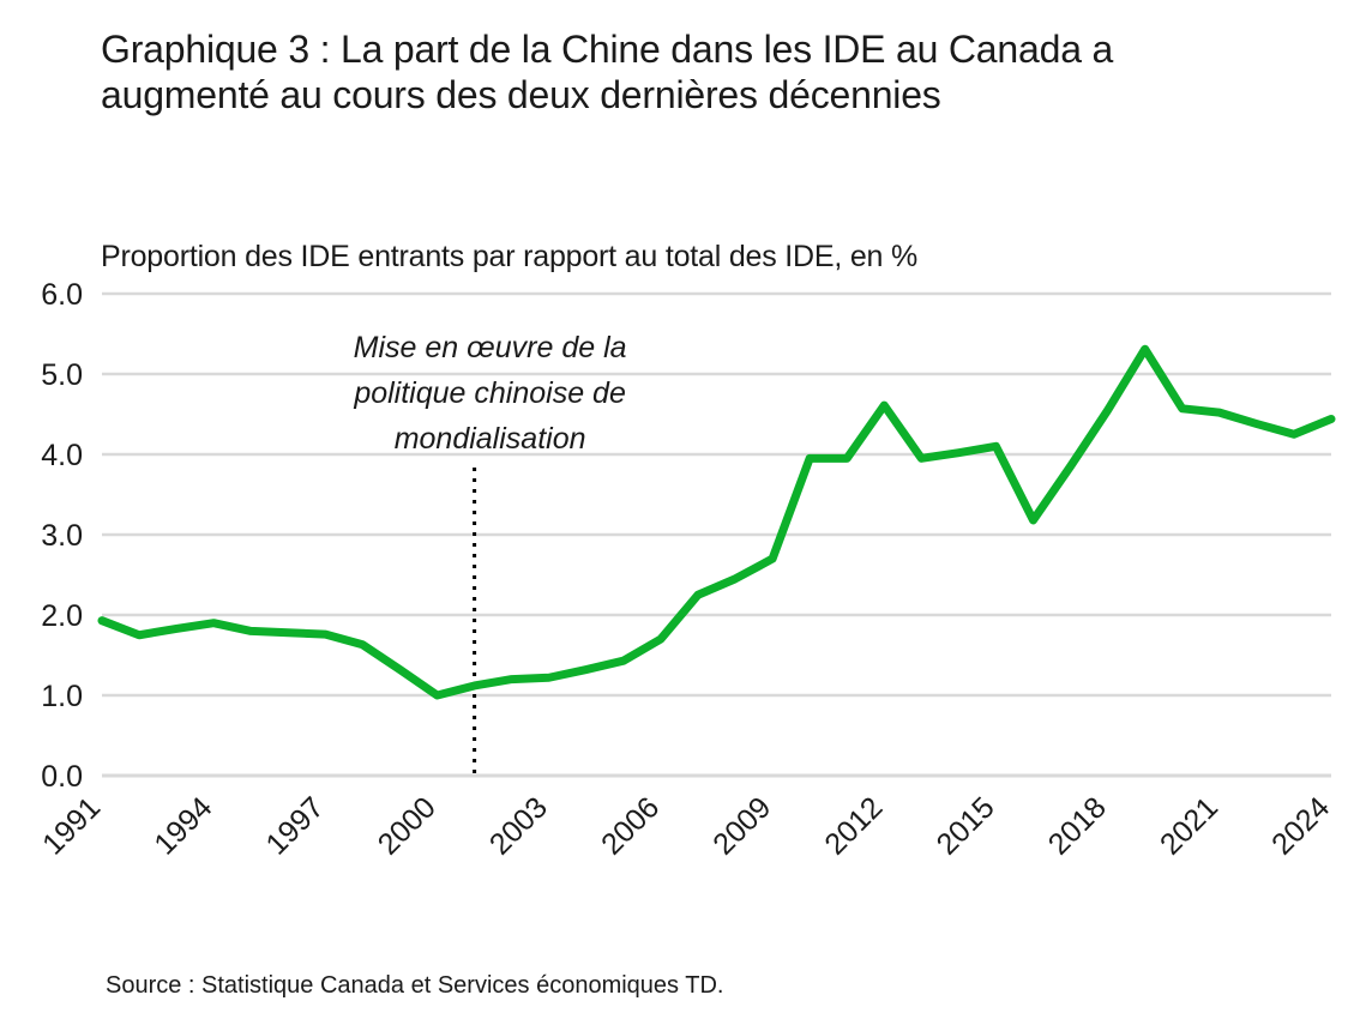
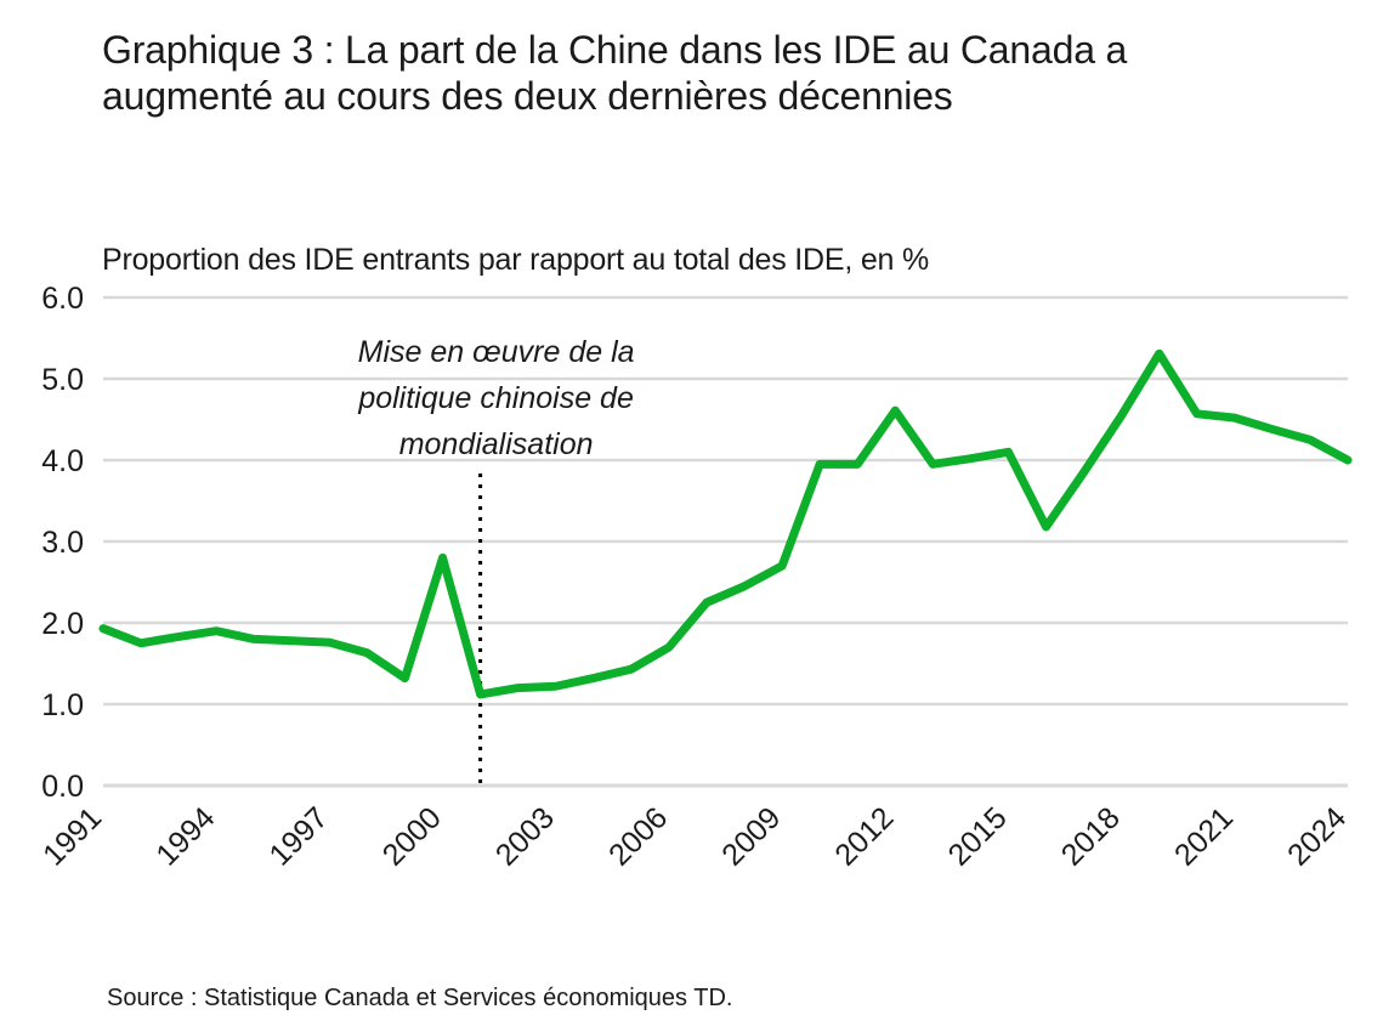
2000: 1.0 -> 2.8
2024: 4.4 -> 4.0
